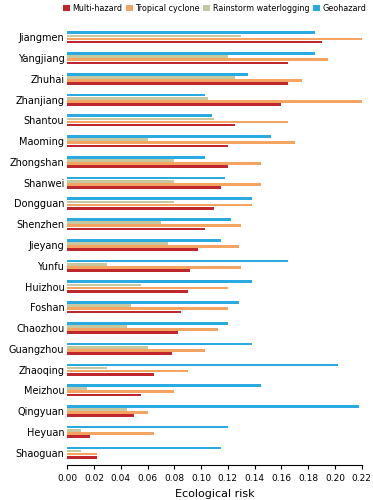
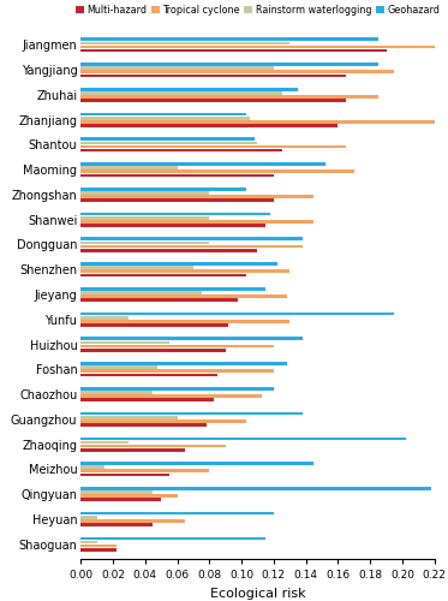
Tropical cyclone/Zhuhai: 0.175 -> 0.185
Geohazard/Yunfu: 0.165 -> 0.195
Multi-hazard/Heyuan: 0.017 -> 0.045
